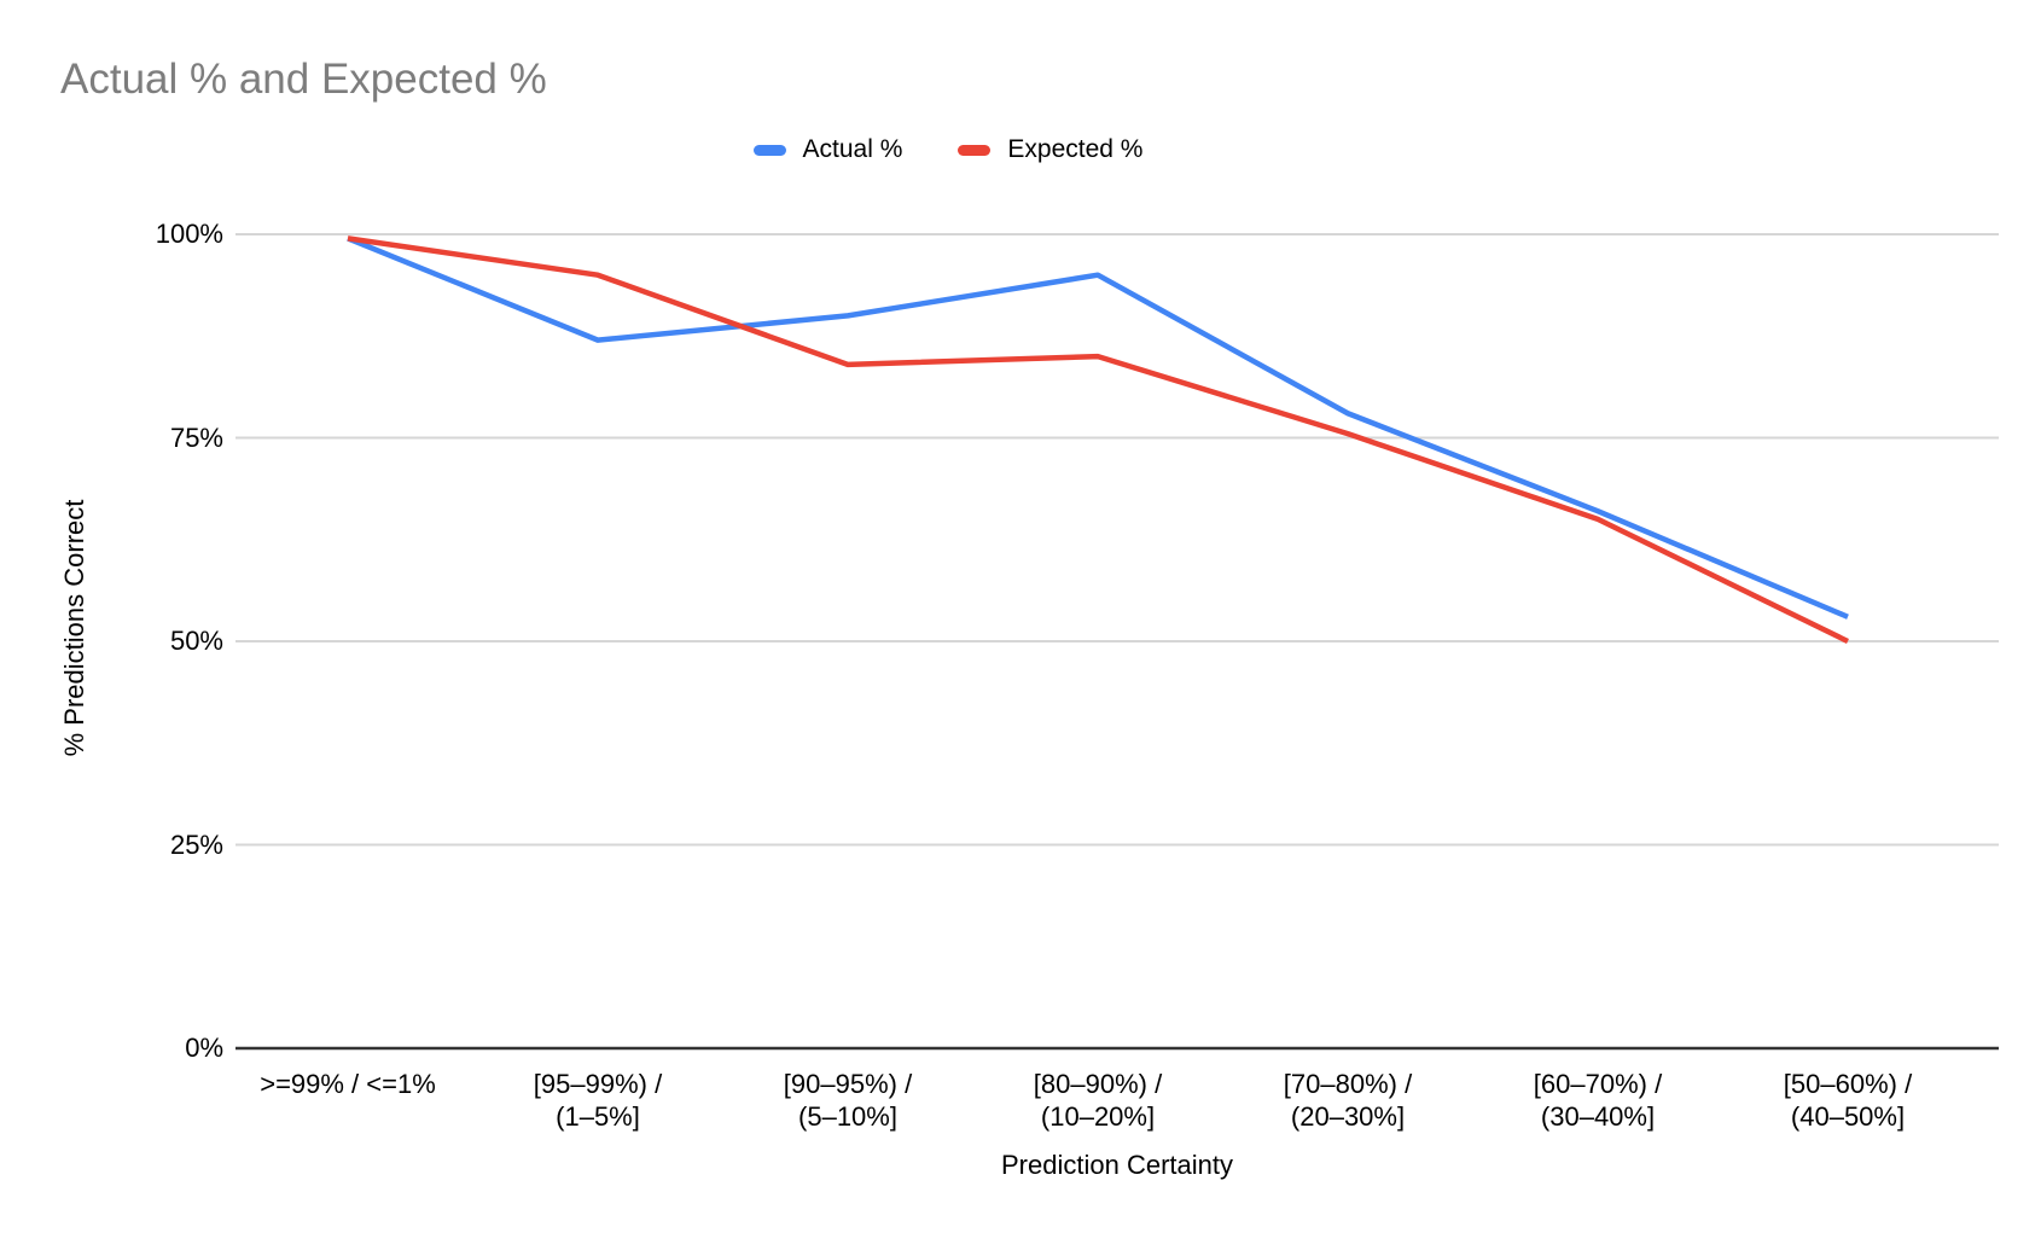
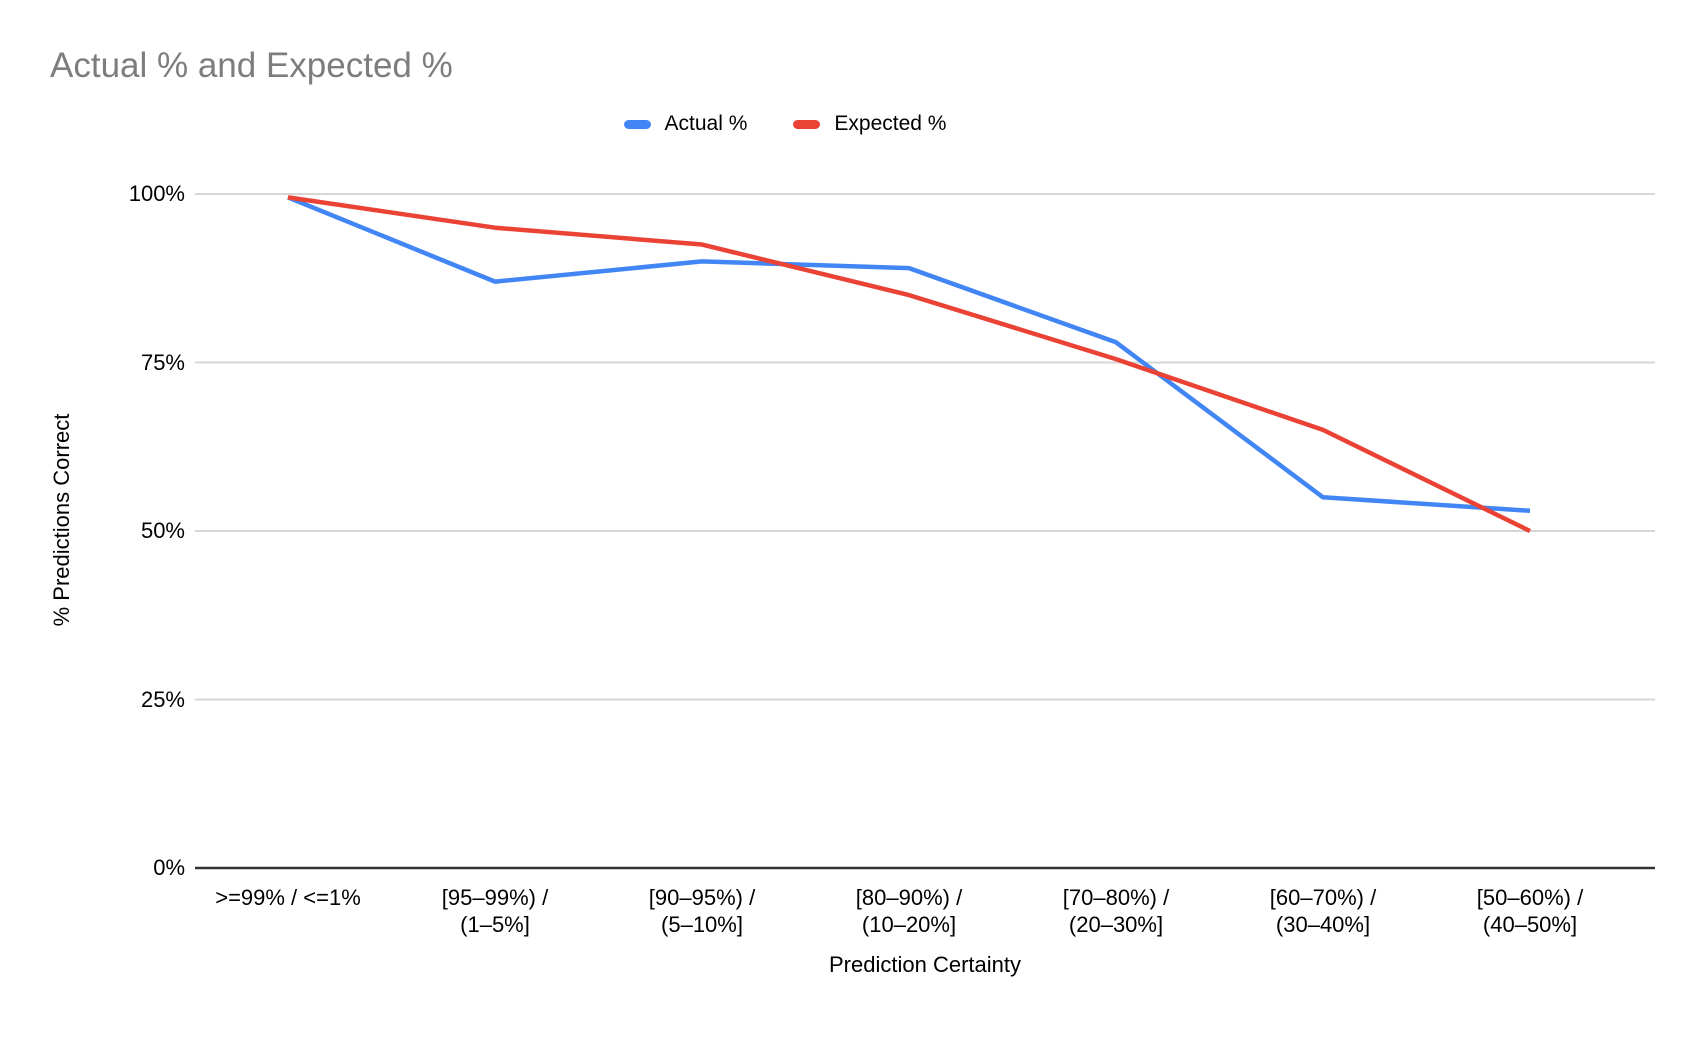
Expected %/[90–95%) / (5–10%]: 84% -> 92%
Actual %/[80–90%) / (10–20%]: 95% -> 89%
Actual %/[60–70%) / (30–40%]: 66% -> 55%
